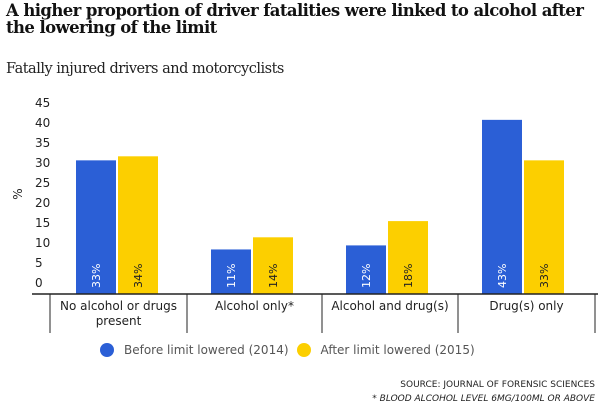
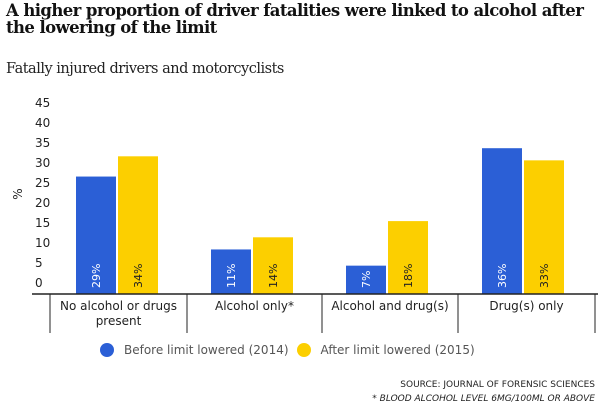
Before limit lowered (2014)/No alcohol or drugs present: 33% -> 29%
Before limit lowered (2014)/Alcohol and drug(s): 12% -> 7%
Before limit lowered (2014)/Drug(s) only: 43% -> 36%
